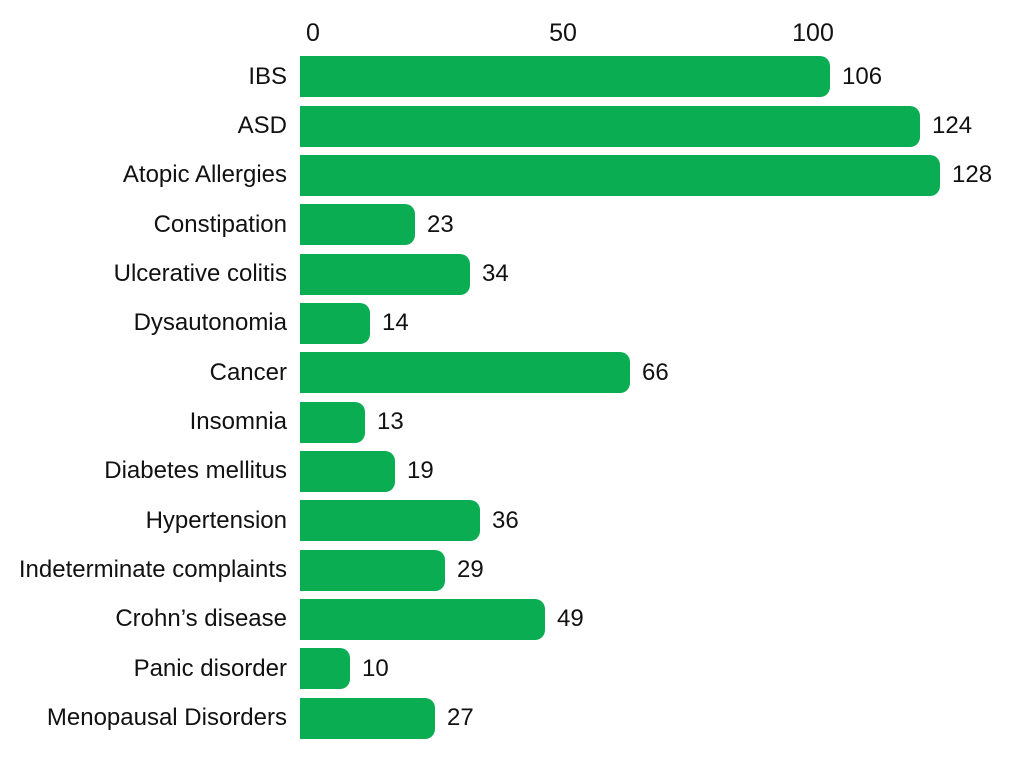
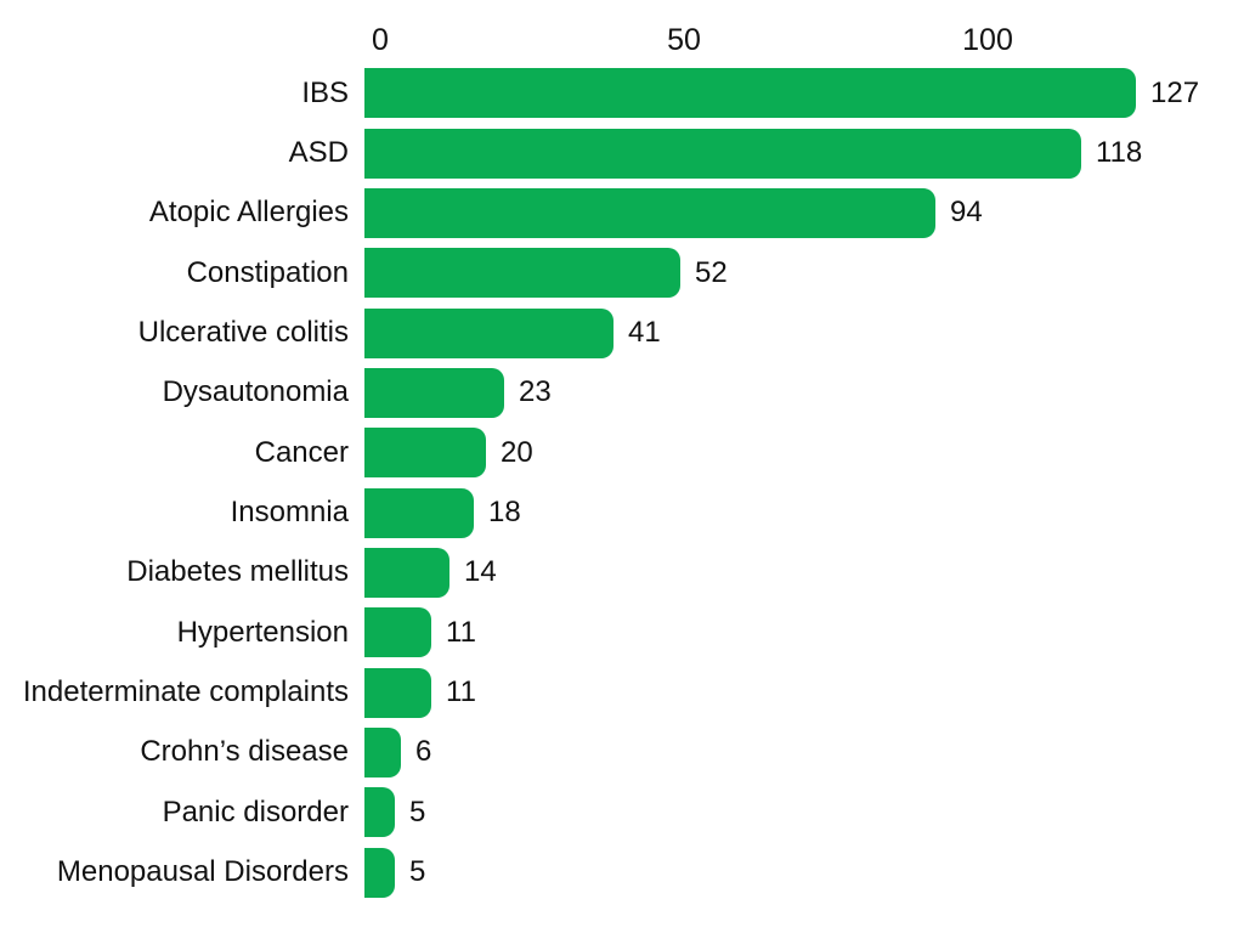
IBS: 106 -> 127
ASD: 124 -> 118
Atopic Allergies: 128 -> 94
Constipation: 23 -> 52
Ulcerative colitis: 34 -> 41
Dysautonomia: 14 -> 23
Cancer: 66 -> 20
Insomnia: 13 -> 18
Diabetes mellitus: 19 -> 14
Hypertension: 36 -> 11
Indeterminate complaints: 29 -> 11
Crohn’s disease: 49 -> 6
Panic disorder: 10 -> 5
Menopausal Disorders: 27 -> 5
